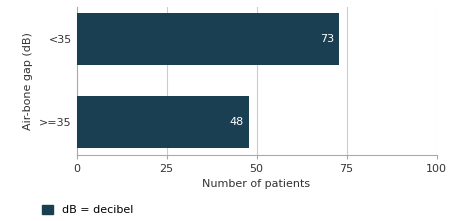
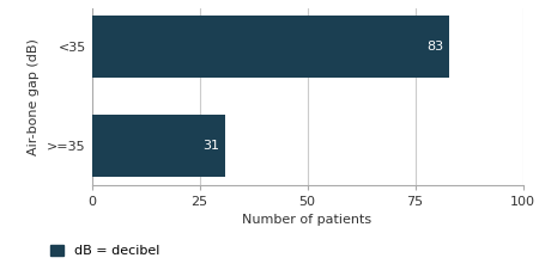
<35: 73 -> 83
>=35: 48 -> 31
